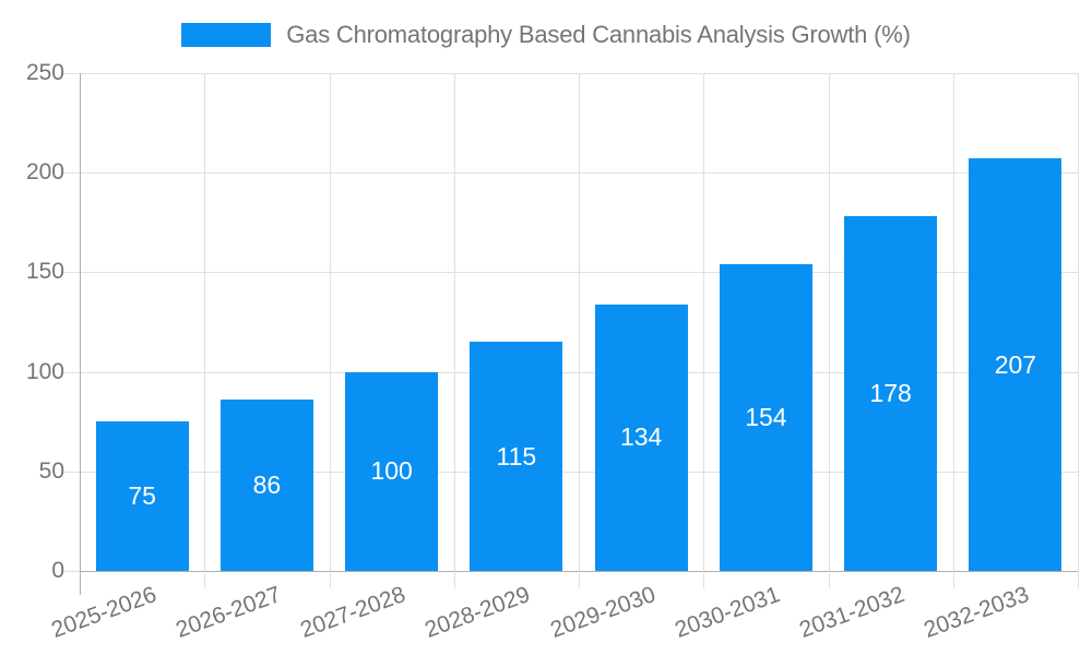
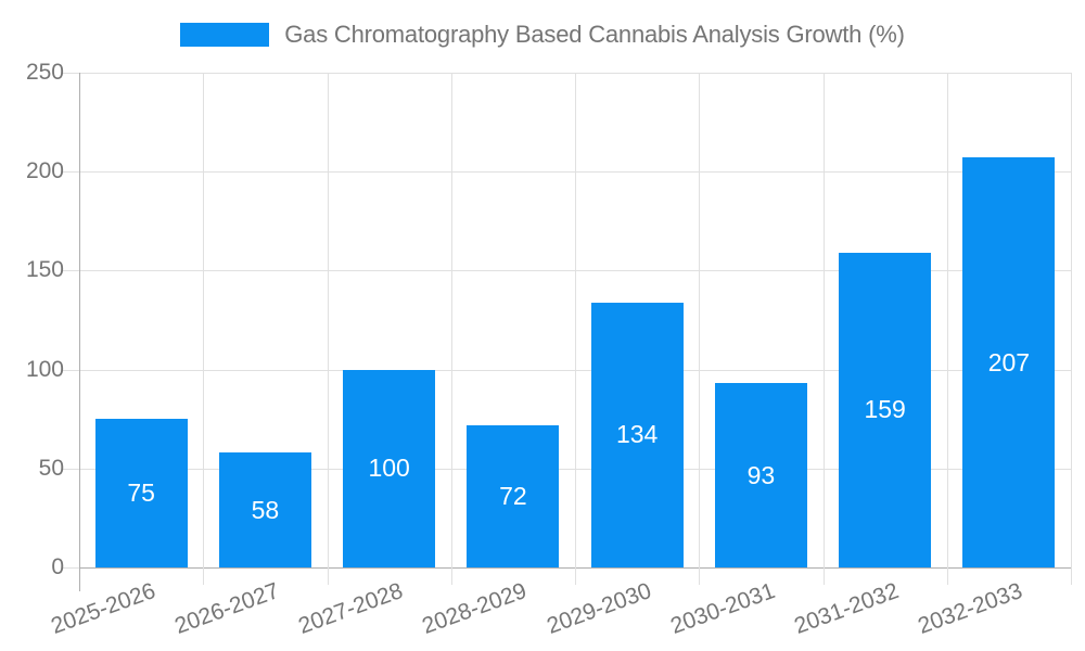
2026-2027: 86 -> 58
2028-2029: 115 -> 72
2030-2031: 154 -> 93
2031-2032: 178 -> 159
